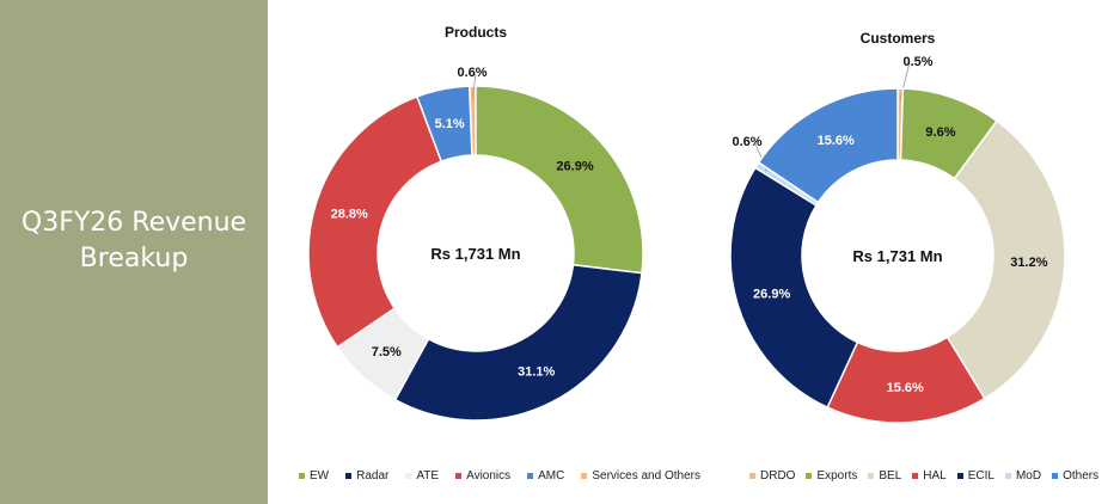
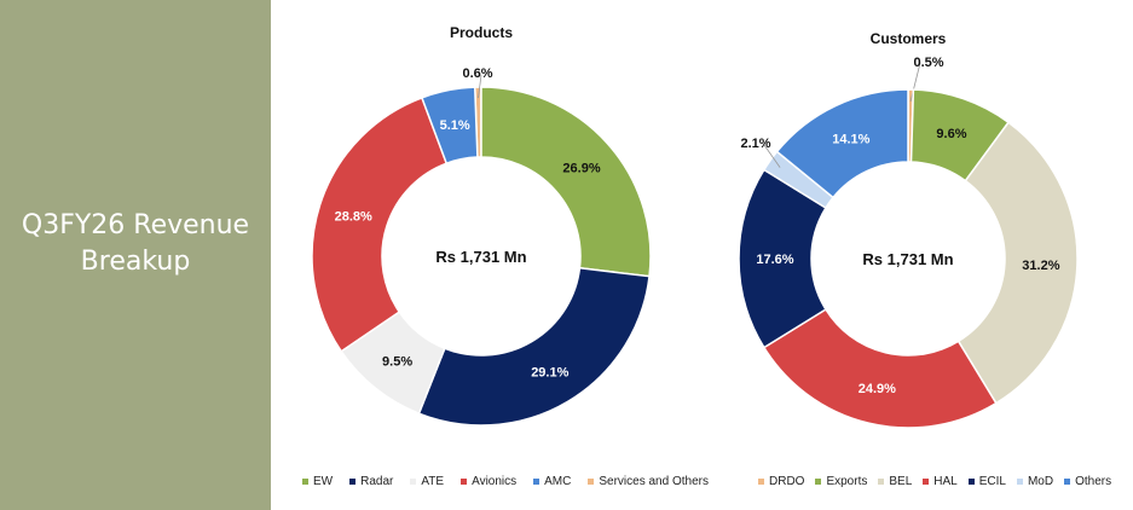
Products/Radar: 31.1% -> 29.1%
Products/ATE: 7.5% -> 9.5%
Customers/HAL: 15.6% -> 24.9%
Customers/ECIL: 26.9% -> 17.6%
Customers/MoD: 0.6% -> 2.1%
Customers/Others: 15.6% -> 14.1%
